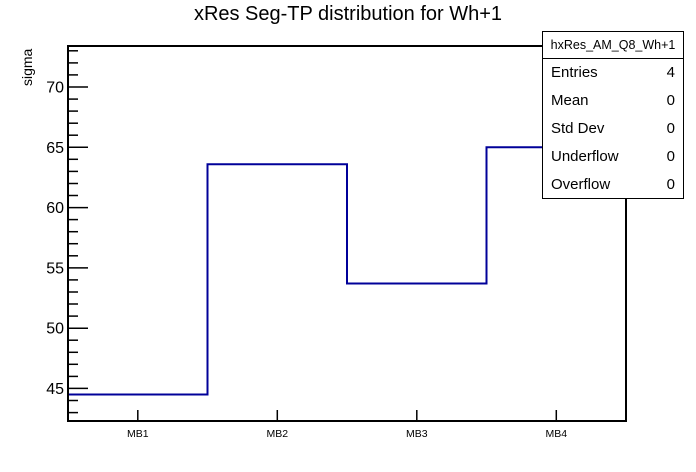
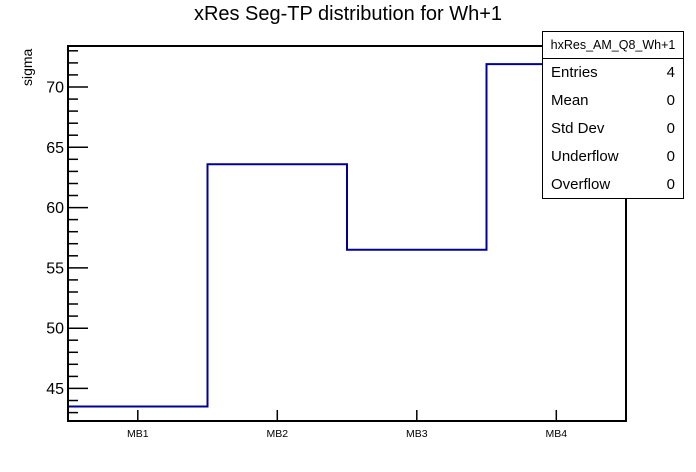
MB1: 44.5 -> 43.5
MB3: 53.7 -> 56.5
MB4: 65.0 -> 71.9
